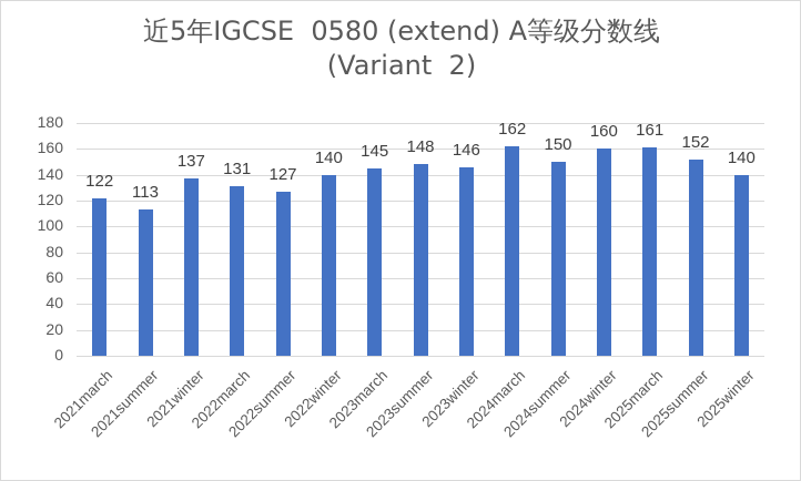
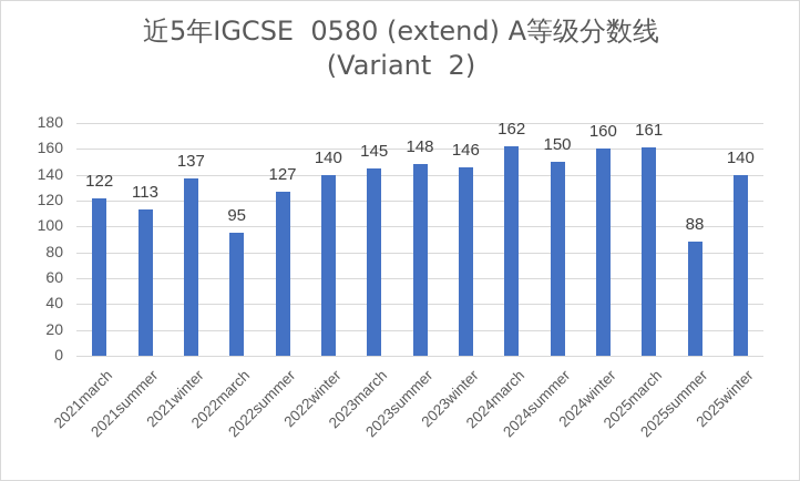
2022march: 131 -> 95
2025summer: 152 -> 88
